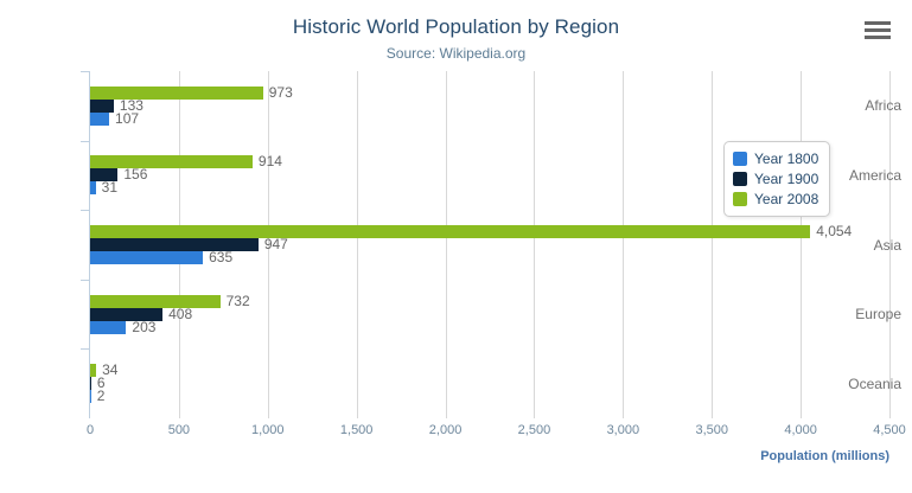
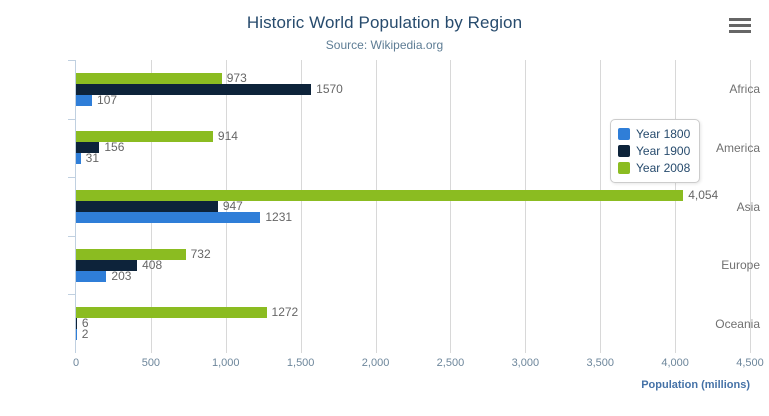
Year 1900/Africa: 133 -> 1570
Year 1800/Asia: 635 -> 1231
Year 2008/Oceania: 34 -> 1272
